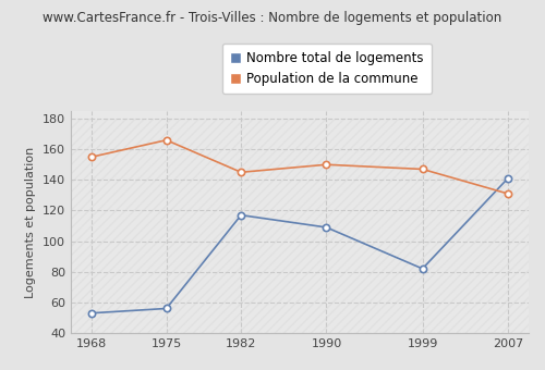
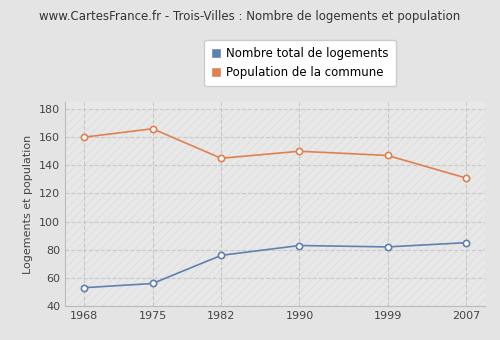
Population de la commune/1968: 155 -> 160
Nombre total de logements/1982: 117 -> 76
Nombre total de logements/1990: 109 -> 83
Nombre total de logements/2007: 141 -> 85
